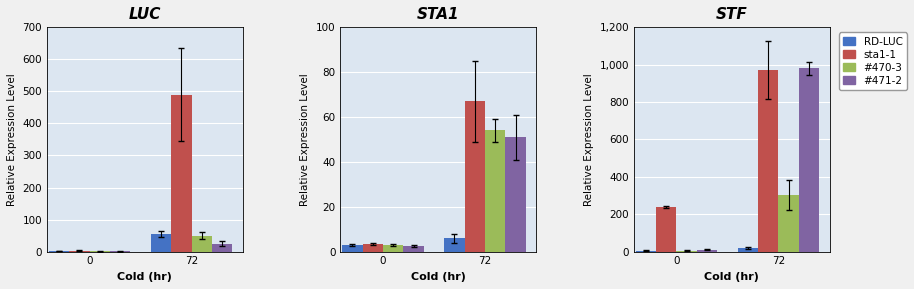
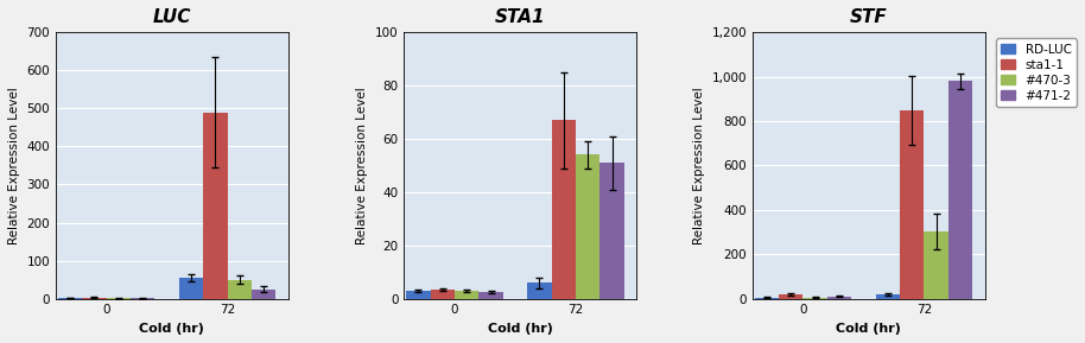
STF/sta1-1/0: 240 -> 20
STF/sta1-1/72: 970 -> 850
